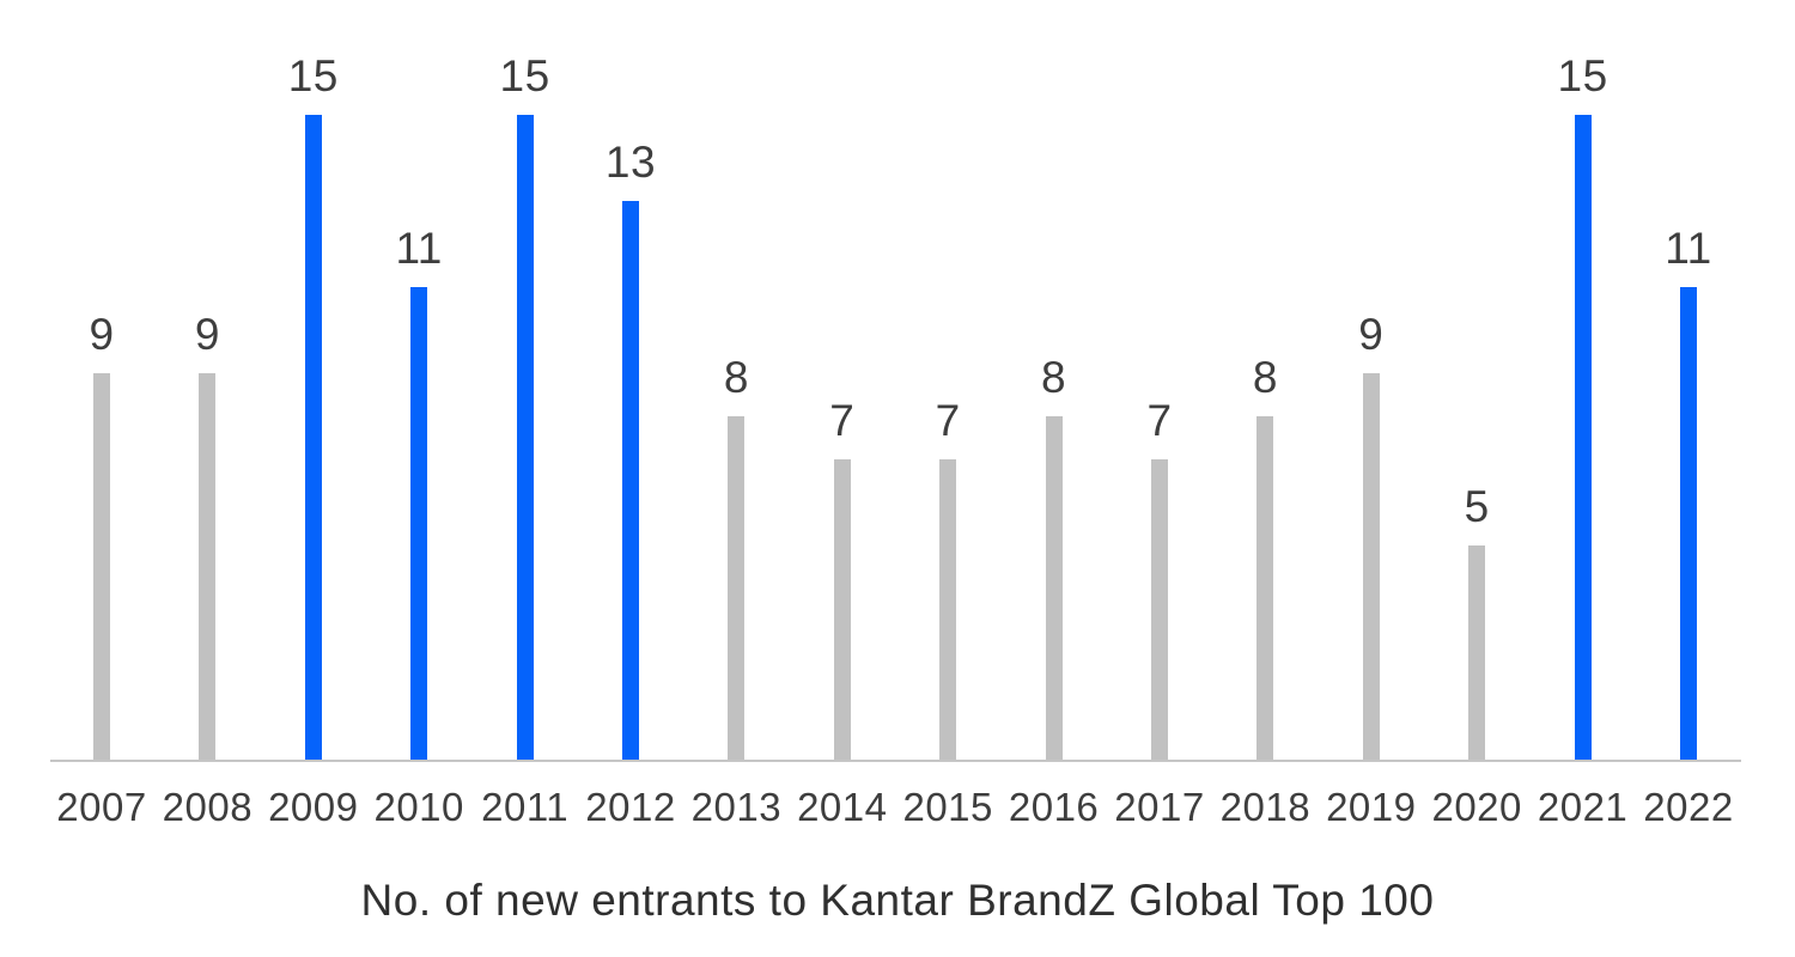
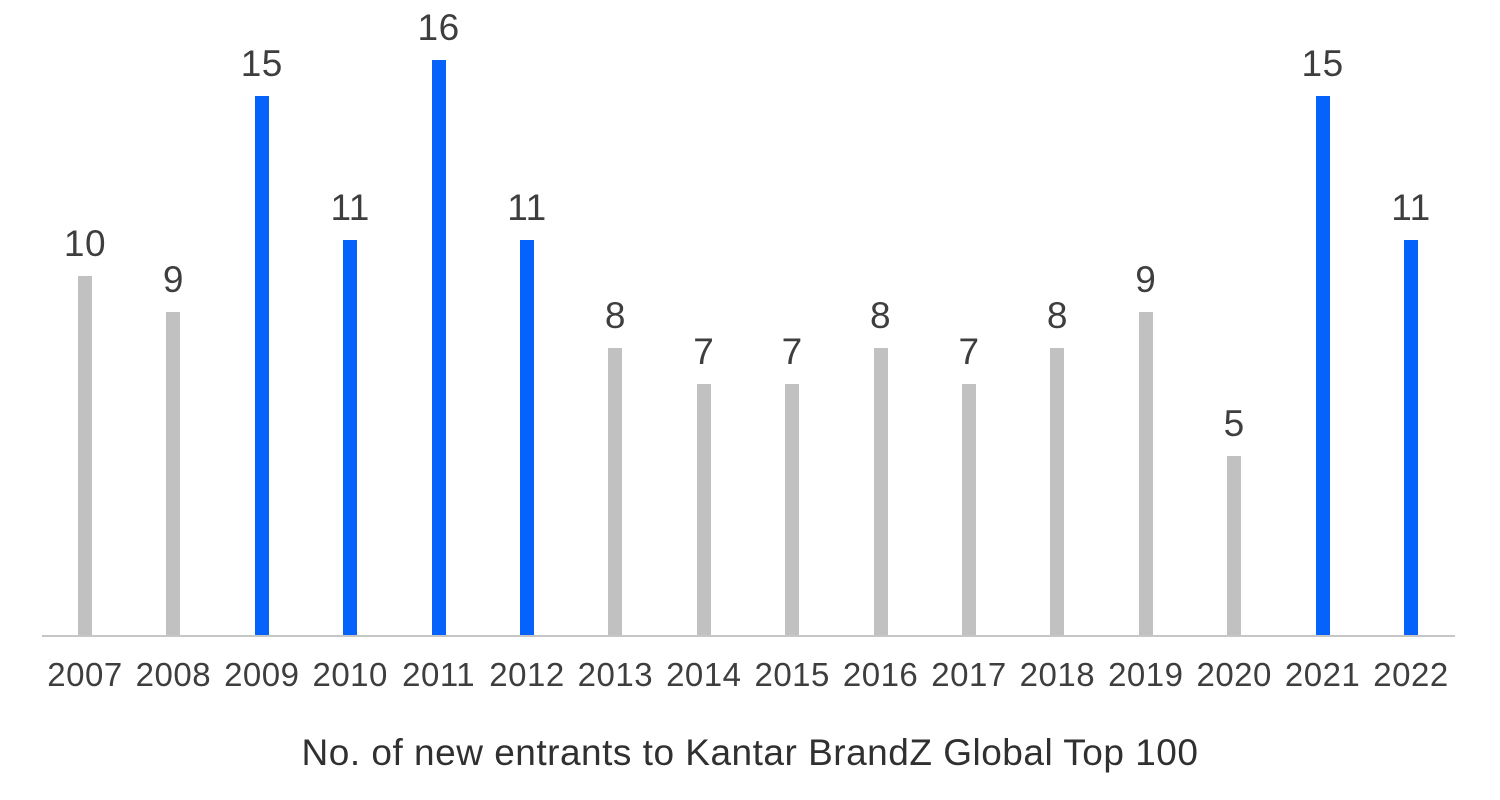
2007: 9 -> 10
2011: 15 -> 16
2012: 13 -> 11
